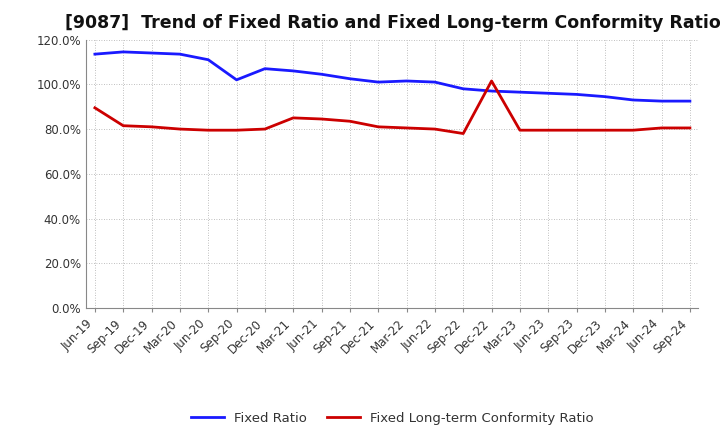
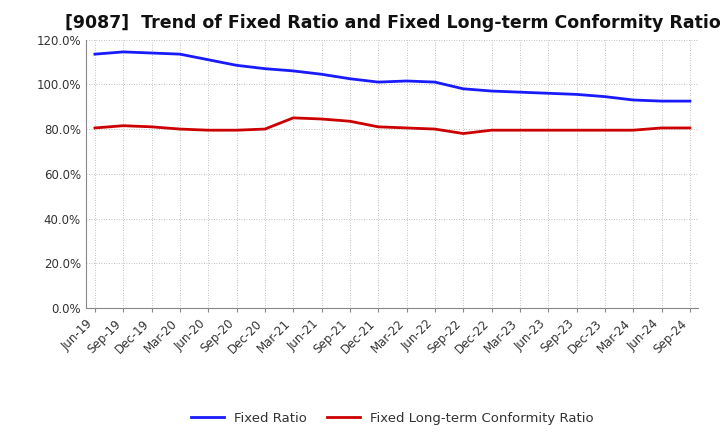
Fixed Long-term Conformity Ratio/Jun-19: 89.5% -> 80.5%
Fixed Ratio/Sep-20: 102.0% -> 108.5%
Fixed Long-term Conformity Ratio/Dec-22: 101.5% -> 79.5%
